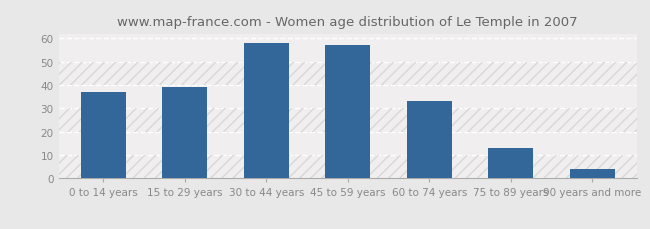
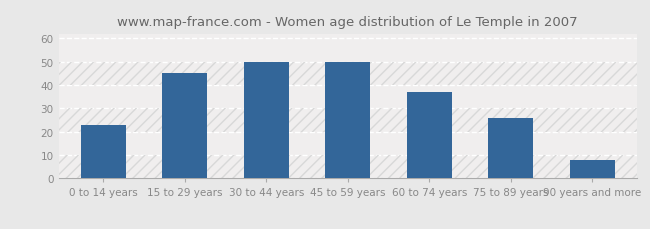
0 to 14 years: 37 -> 23
15 to 29 years: 39 -> 45
30 to 44 years: 58 -> 50
45 to 59 years: 57 -> 50
60 to 74 years: 33 -> 37
75 to 89 years: 13 -> 26
90 years and more: 4 -> 8
